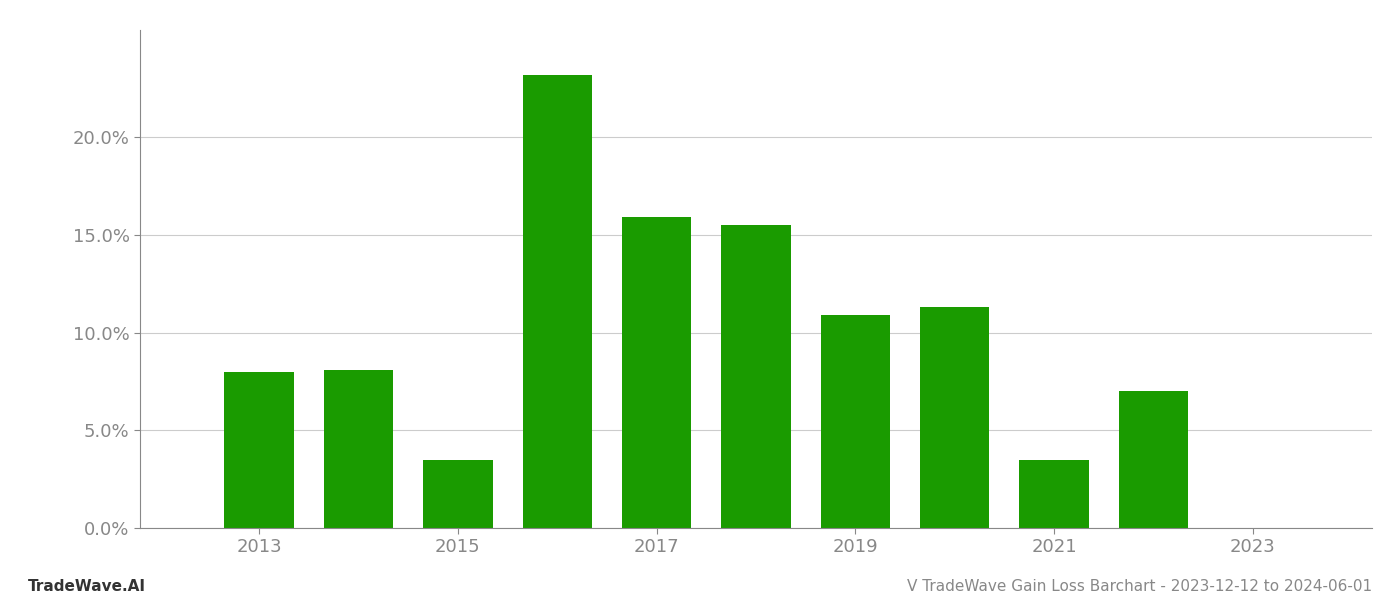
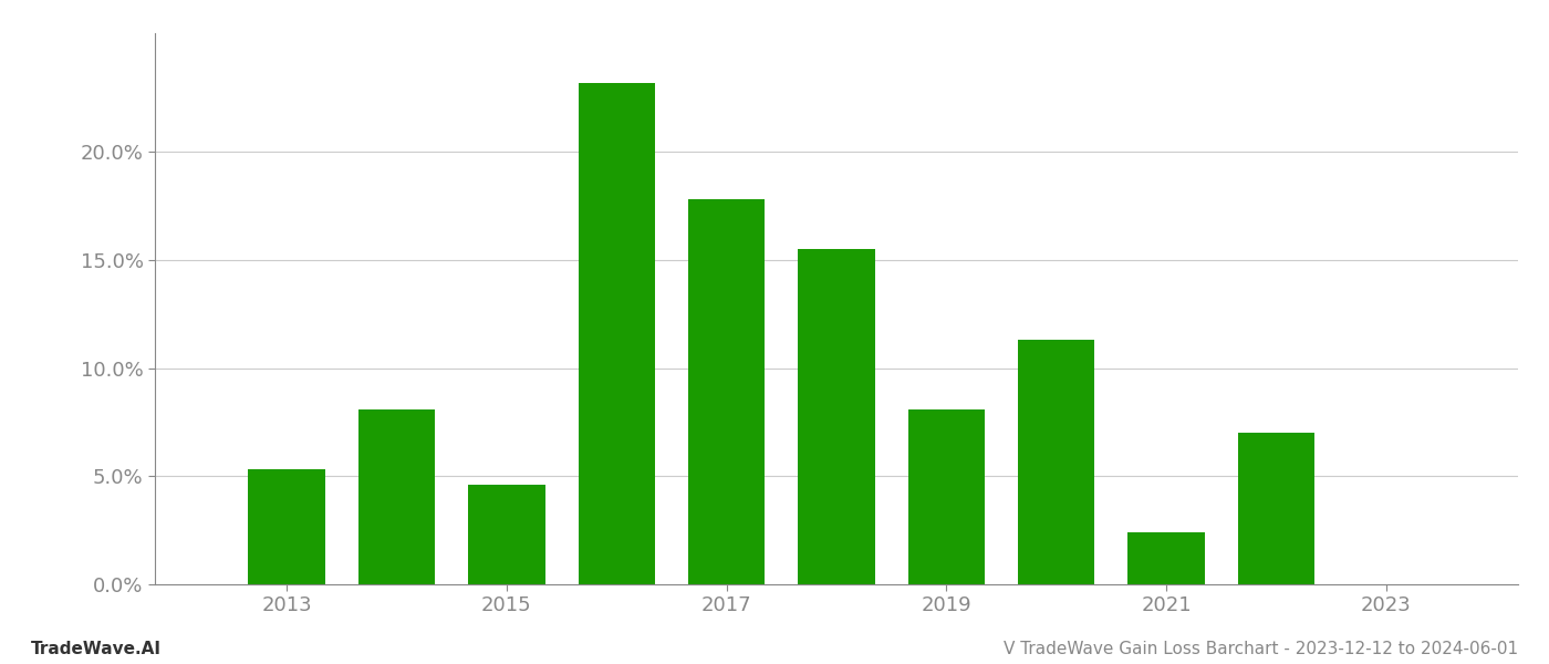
2013: 8.0% -> 5.3%
2015: 3.5% -> 4.6%
2017: 15.9% -> 17.8%
2019: 10.9% -> 8.1%
2021: 3.5% -> 2.4%
